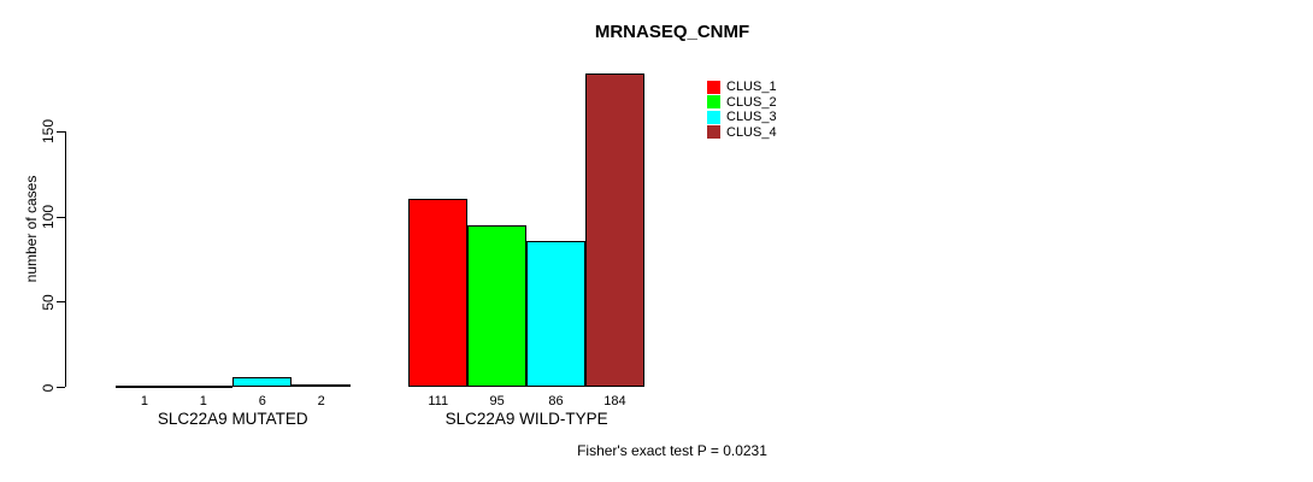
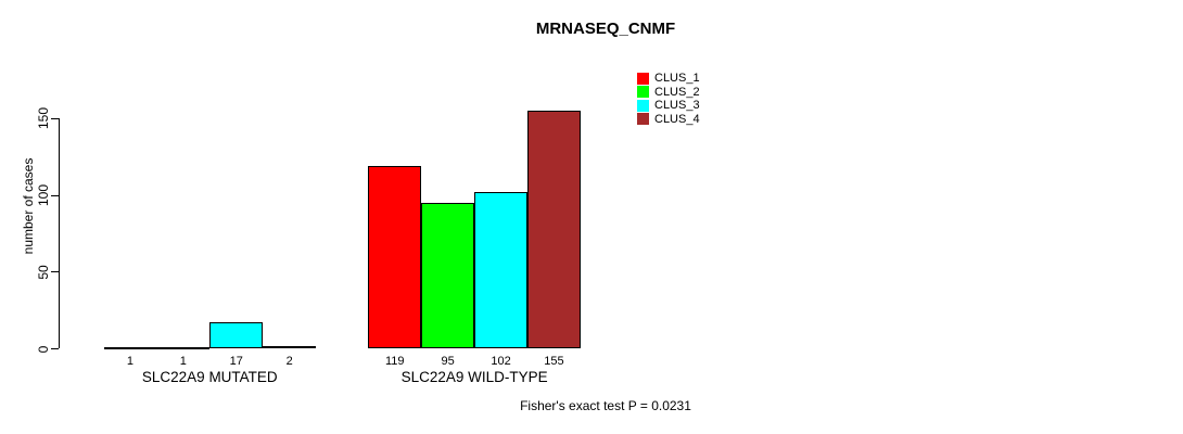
CLUS_3/SLC22A9 MUTATED: 6 -> 17
CLUS_1/SLC22A9 WILD-TYPE: 111 -> 119
CLUS_3/SLC22A9 WILD-TYPE: 86 -> 102
CLUS_4/SLC22A9 WILD-TYPE: 184 -> 155
